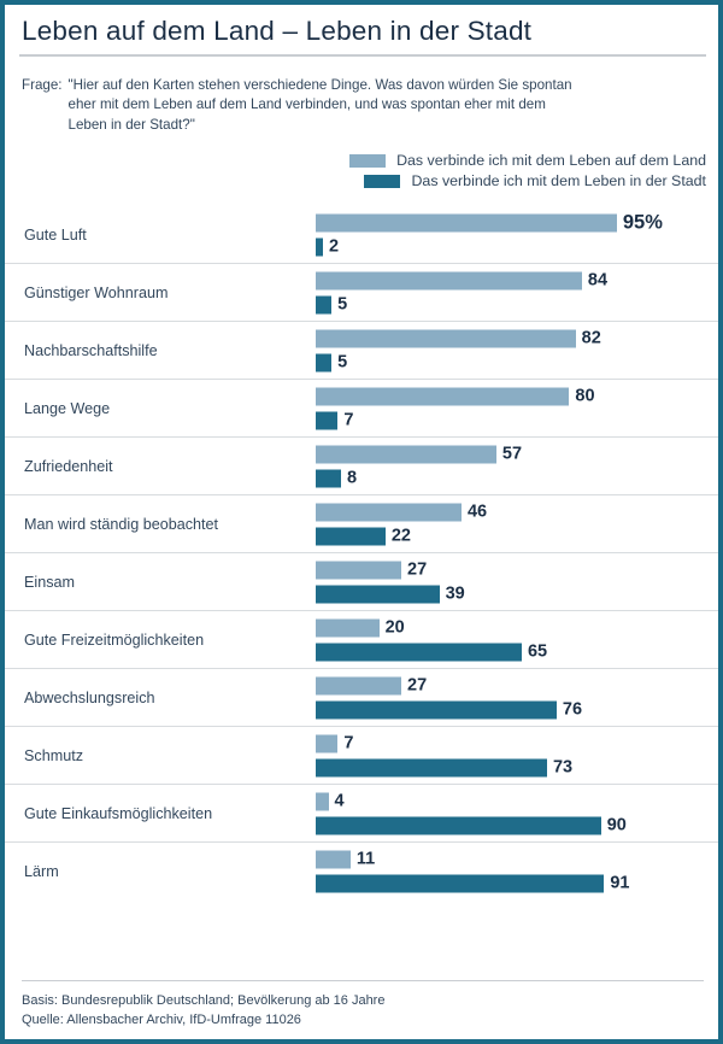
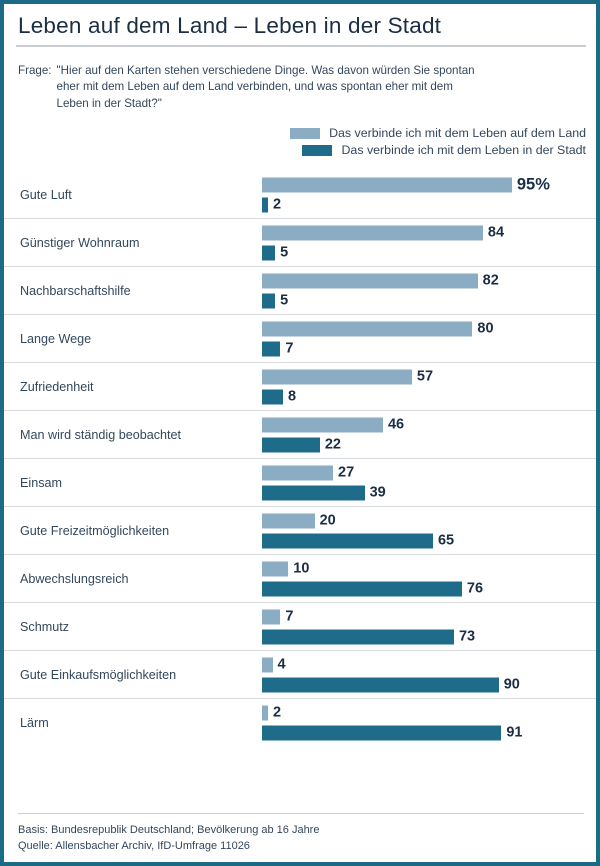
Das verbinde ich mit dem Leben auf dem Land/Abwechslungsreich: 27 -> 10
Das verbinde ich mit dem Leben auf dem Land/Lärm: 11 -> 2
